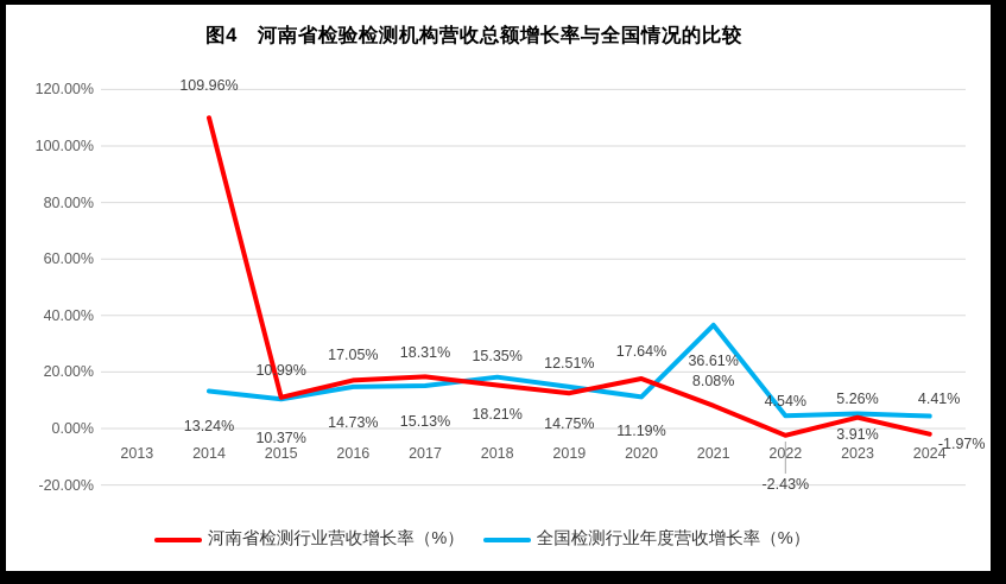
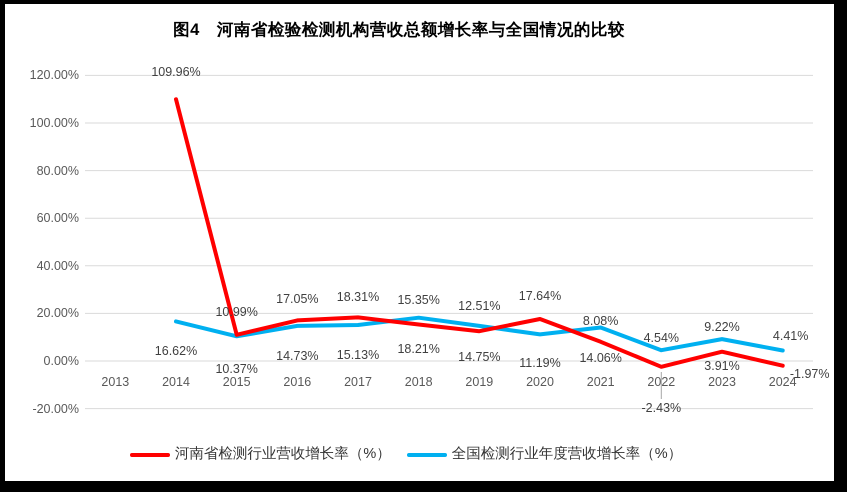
全国检测行业年度营收增长率（%）/2014: 13.24% -> 16.62%
全国检测行业年度营收增长率（%）/2021: 36.61% -> 14.06%
全国检测行业年度营收增长率（%）/2023: 5.26% -> 9.22%
